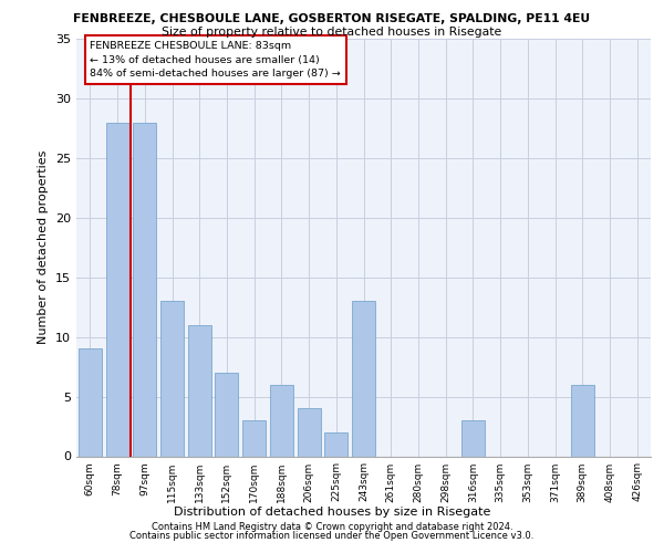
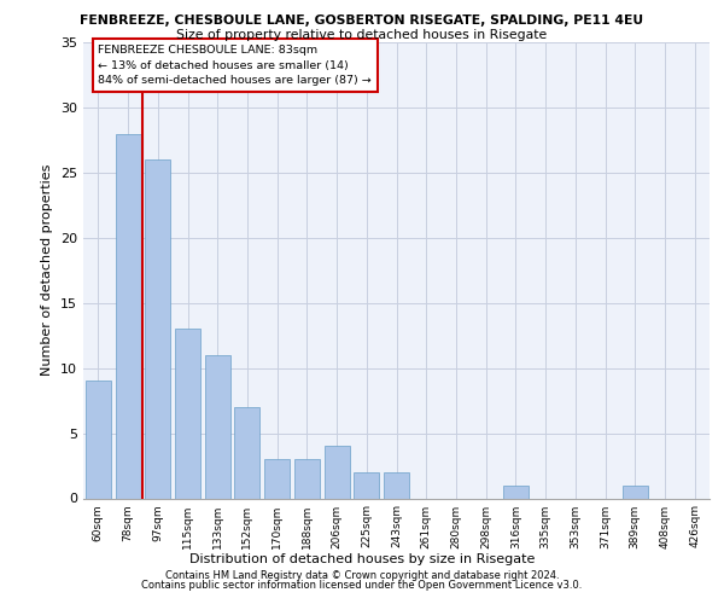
97sqm: 28 -> 26
188sqm: 6 -> 3
243sqm: 13 -> 2
316sqm: 3 -> 1
389sqm: 6 -> 1
